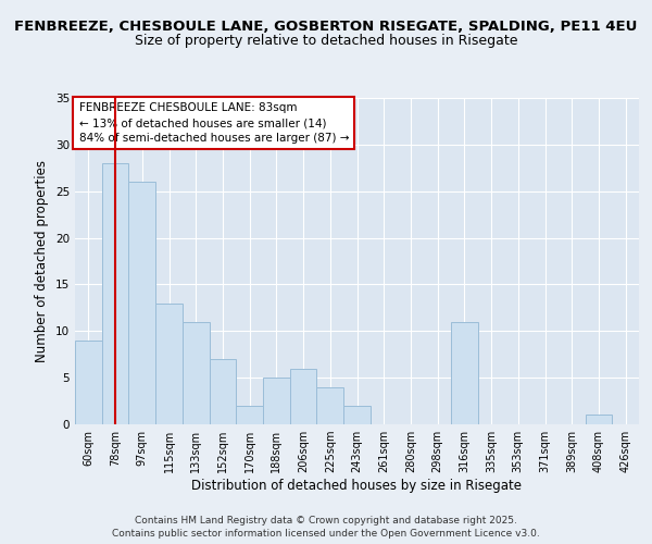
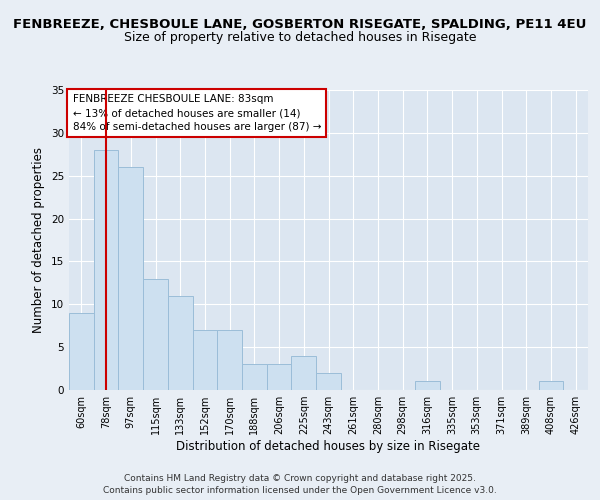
170sqm: 2 -> 7
188sqm: 5 -> 3
206sqm: 6 -> 3
316sqm: 11 -> 1
